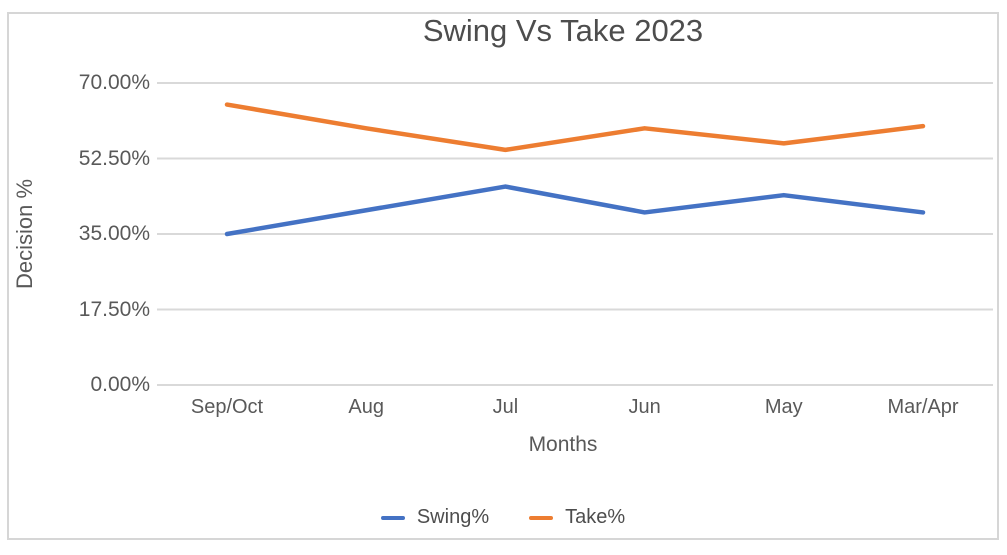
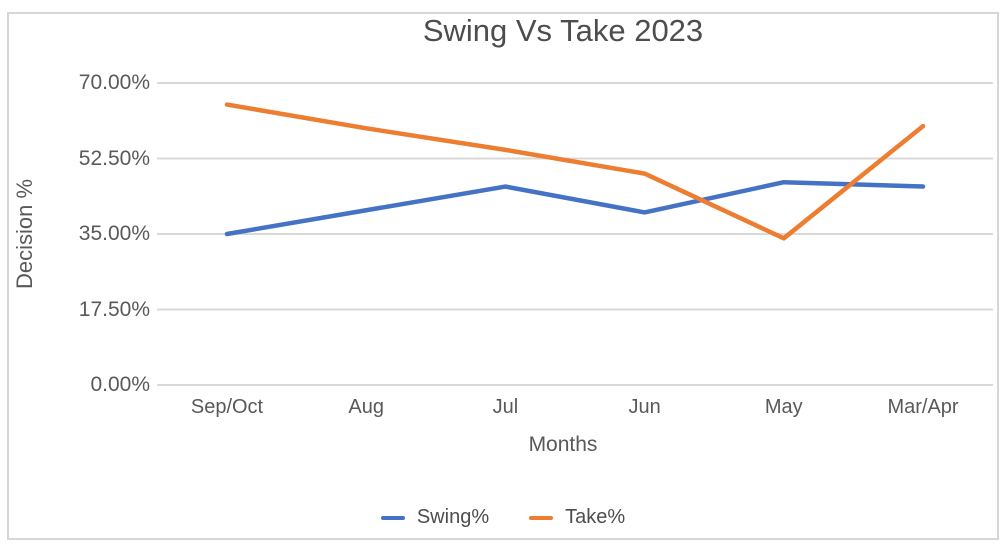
Take%/Jun: 60% -> 49%
Swing%/May: 44% -> 47%
Take%/May: 56% -> 34%
Swing%/Mar/Apr: 40% -> 46%
